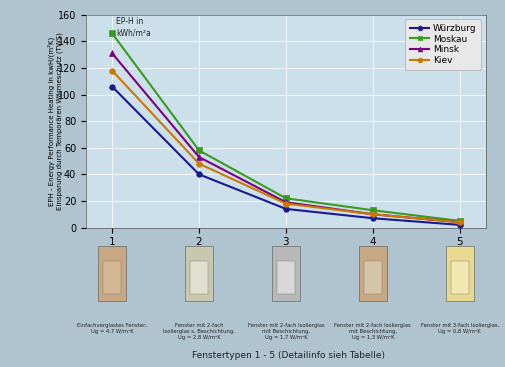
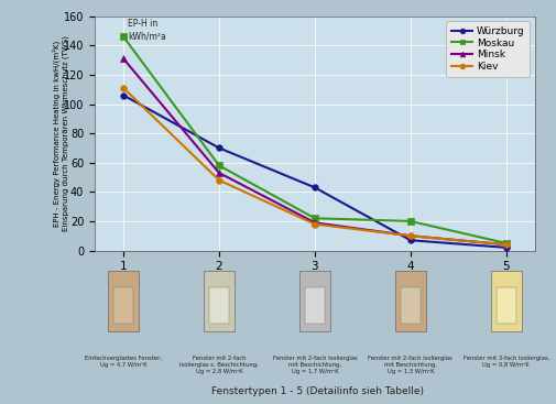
Kiev/1: 118 -> 111
Würzburg/2: 40 -> 70
Würzburg/3: 14 -> 43
Moskau/4: 13 -> 20
